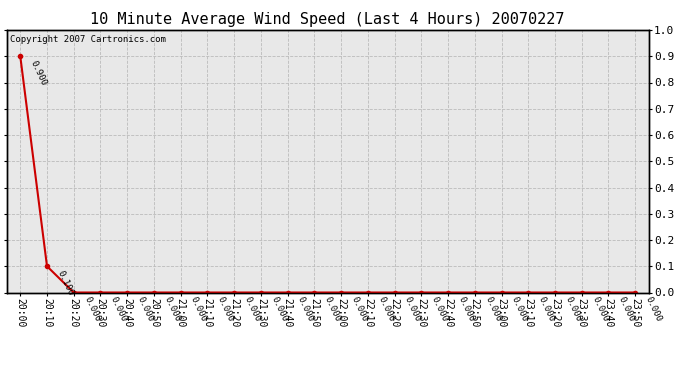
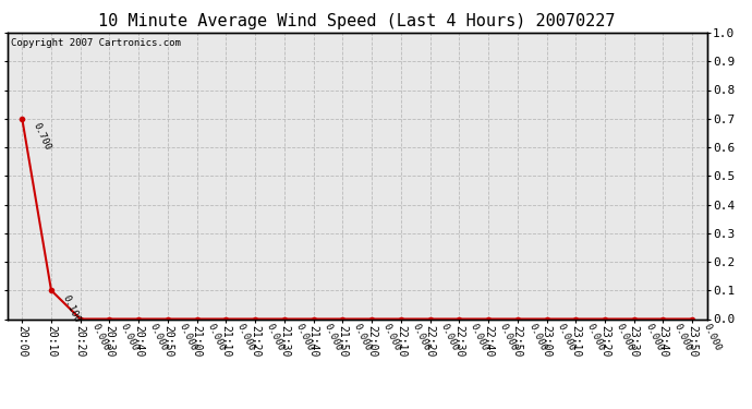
20:00: 0.900 -> 0.700
